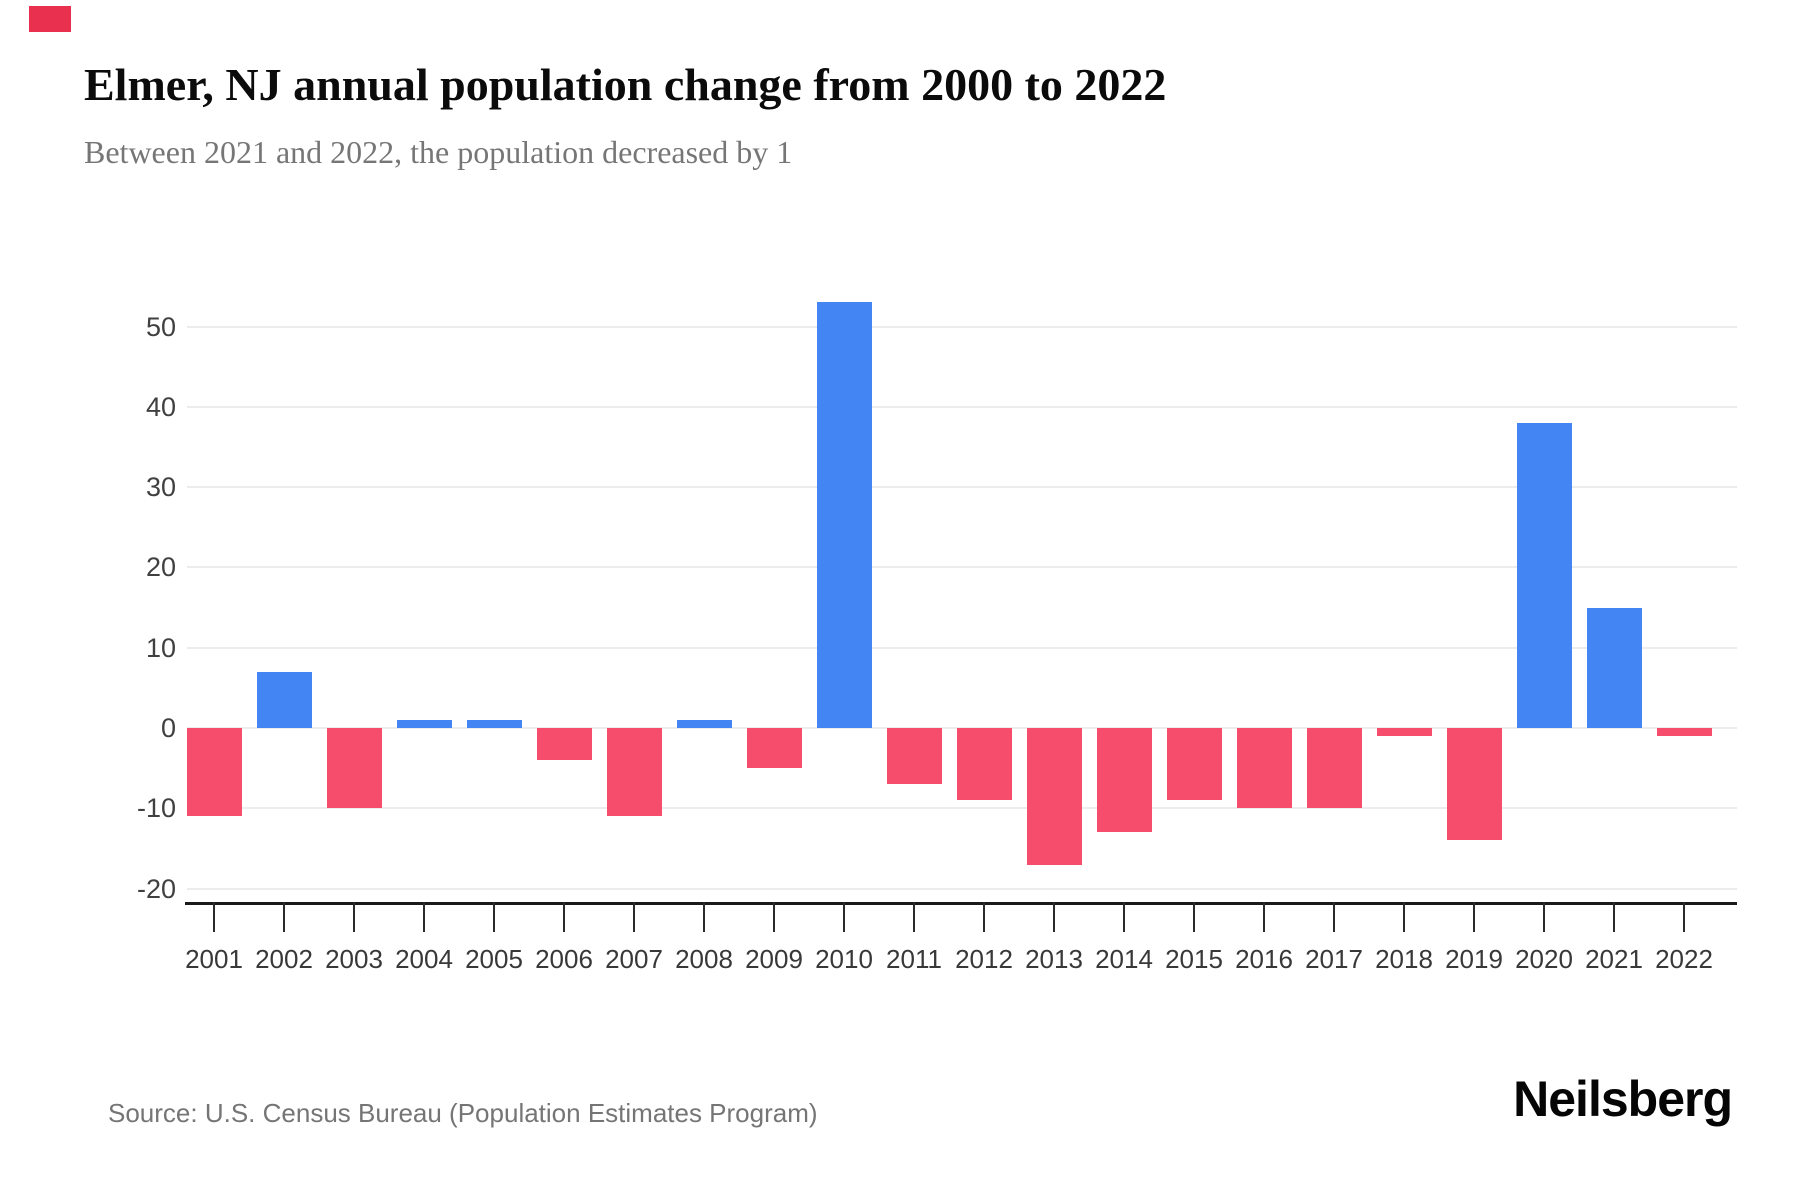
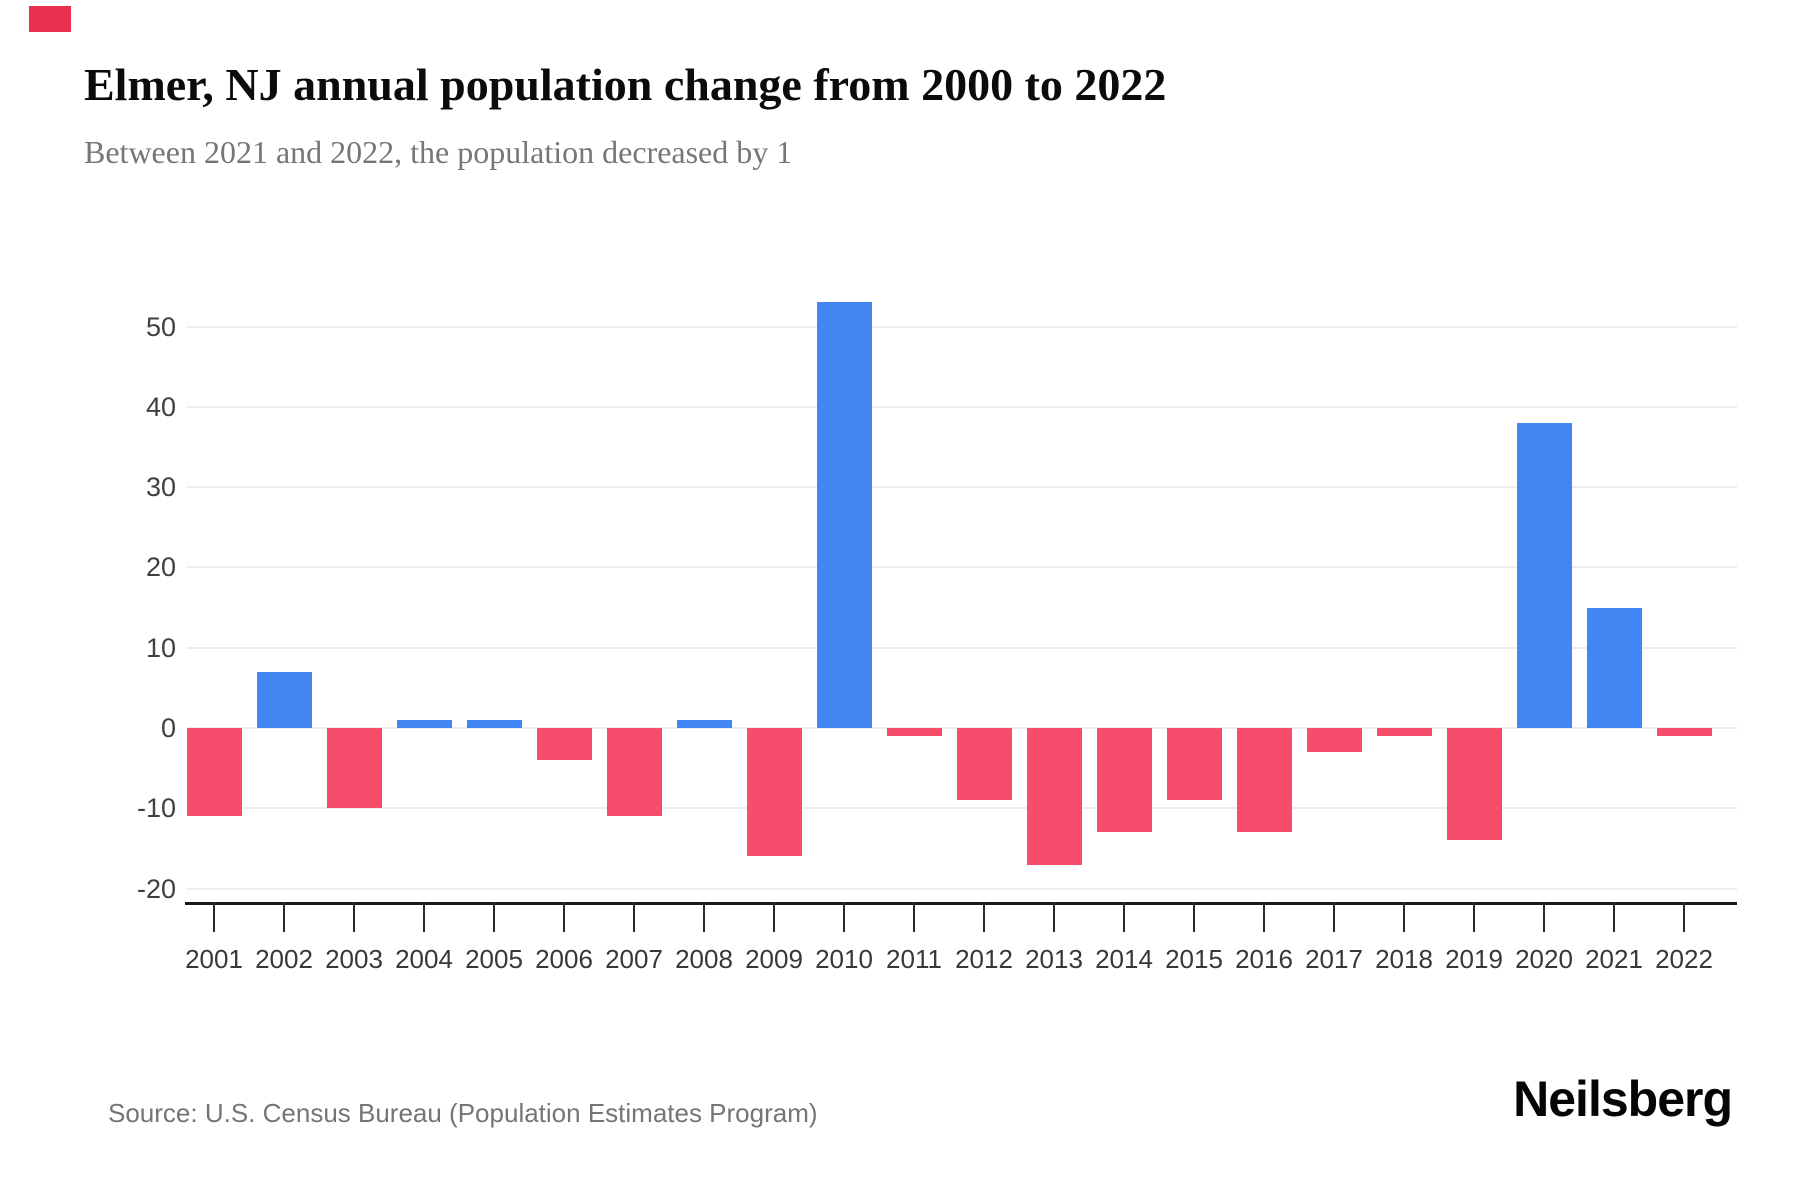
2009: -5 -> -16
2011: -7 -> -1
2016: -10 -> -13
2017: -10 -> -3
